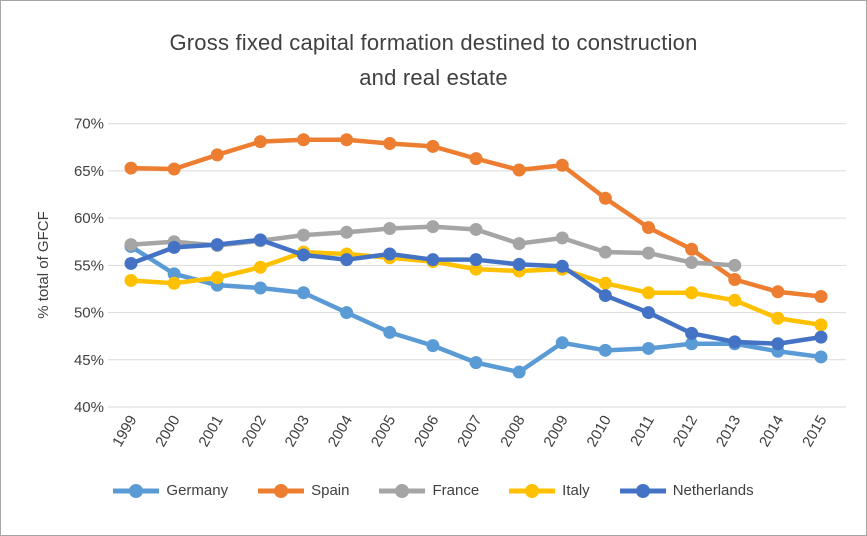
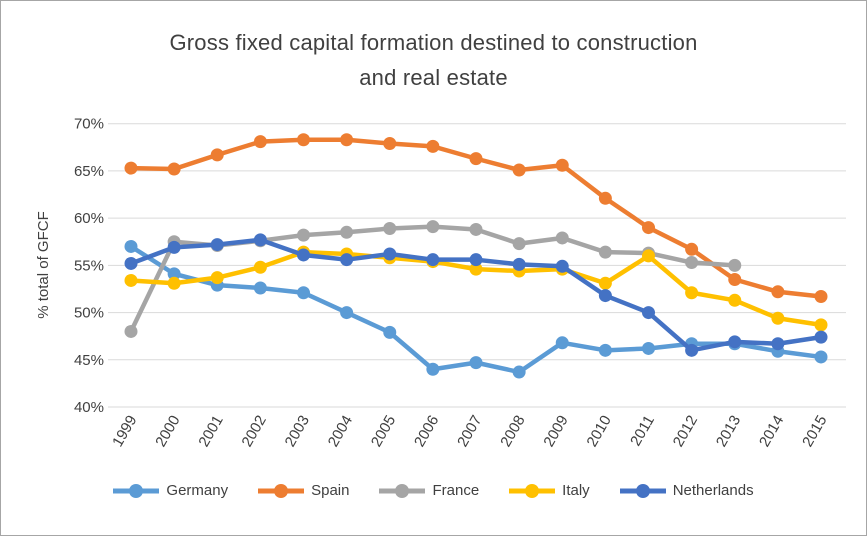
France/1999: 57% -> 48%
Germany/2006: 46% -> 44%
Italy/2011: 52% -> 56%
Netherlands/2012: 48% -> 46%
